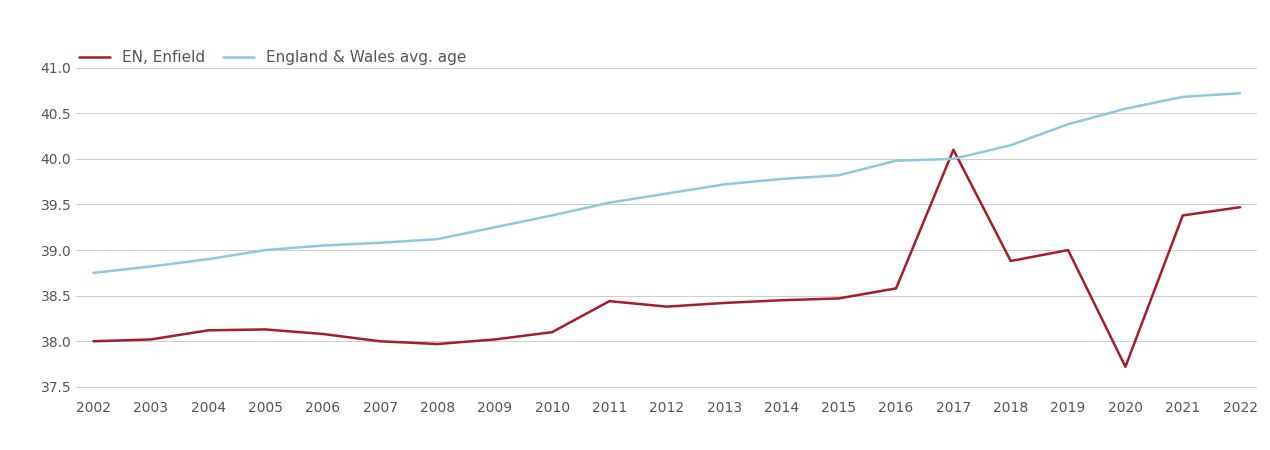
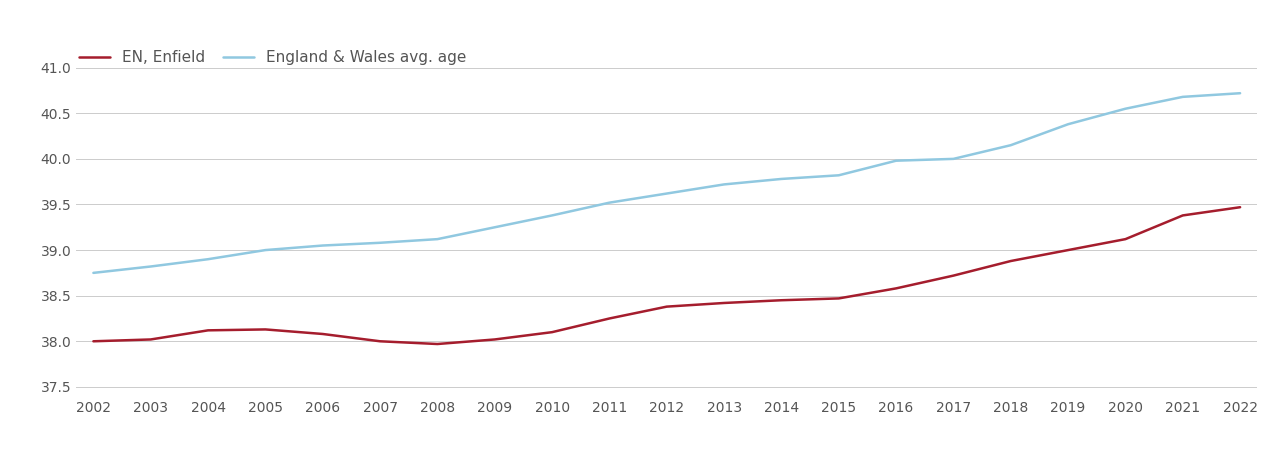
EN, Enfield/2011: 38.44 -> 38.25
EN, Enfield/2017: 40.10 -> 38.72
EN, Enfield/2020: 37.72 -> 39.12
